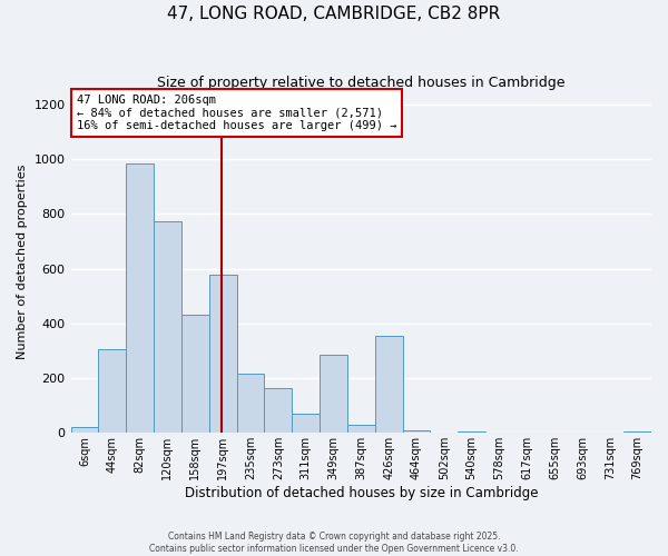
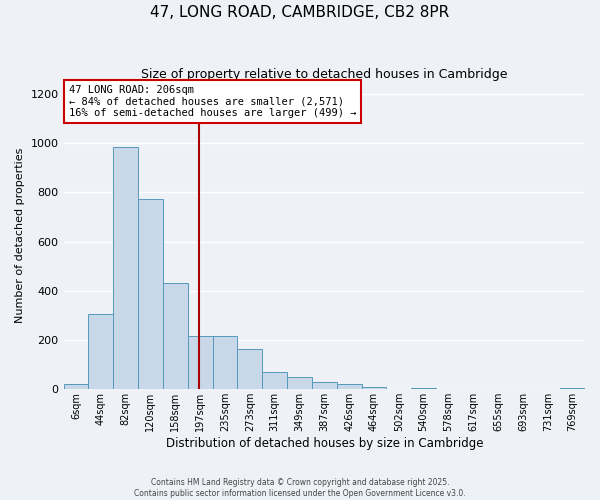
197sqm: 580 -> 215
349sqm: 285 -> 50
426sqm: 355 -> 20
